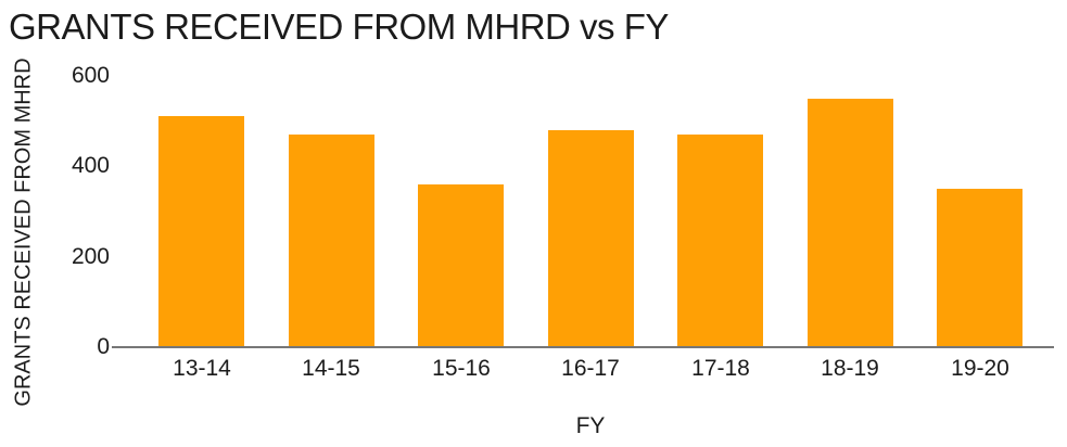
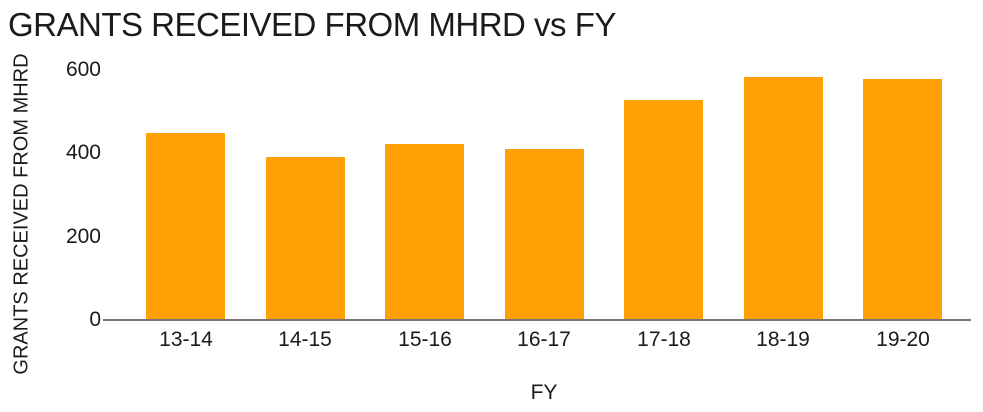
13-14: 510 -> 450
14-15: 470 -> 390
15-16: 360 -> 420
16-17: 480 -> 410
17-18: 470 -> 530
18-19: 550 -> 580
19-20: 350 -> 580
